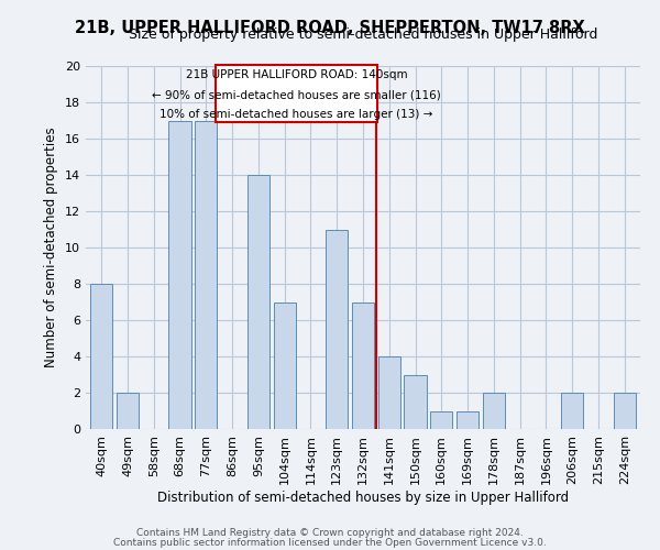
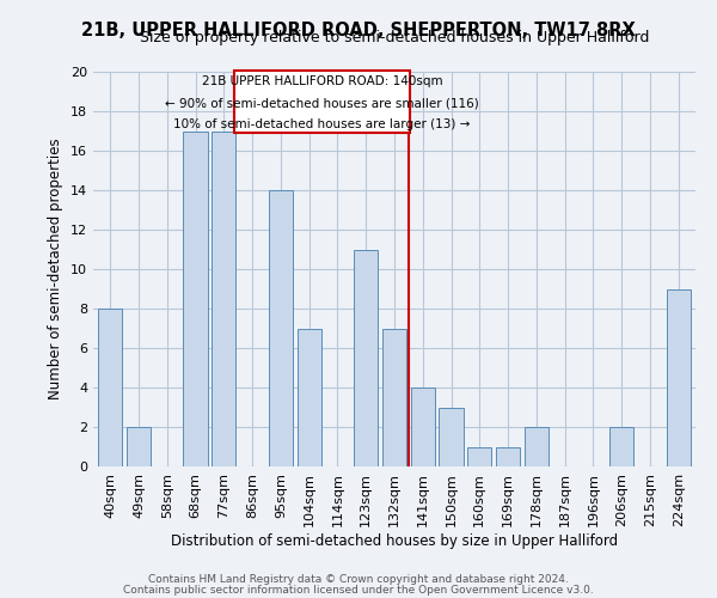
224sqm: 2 -> 9
